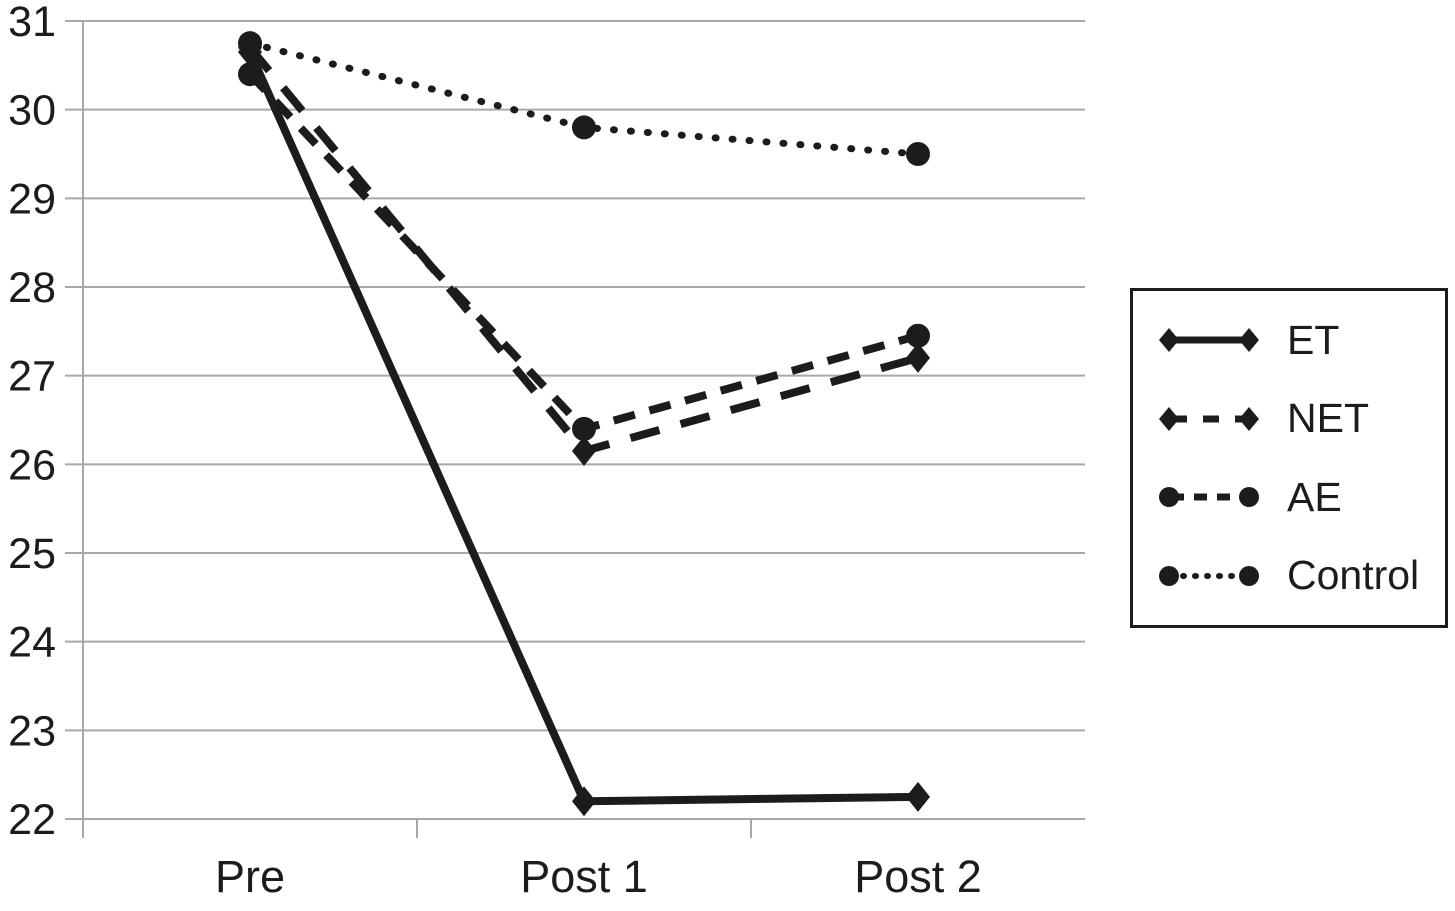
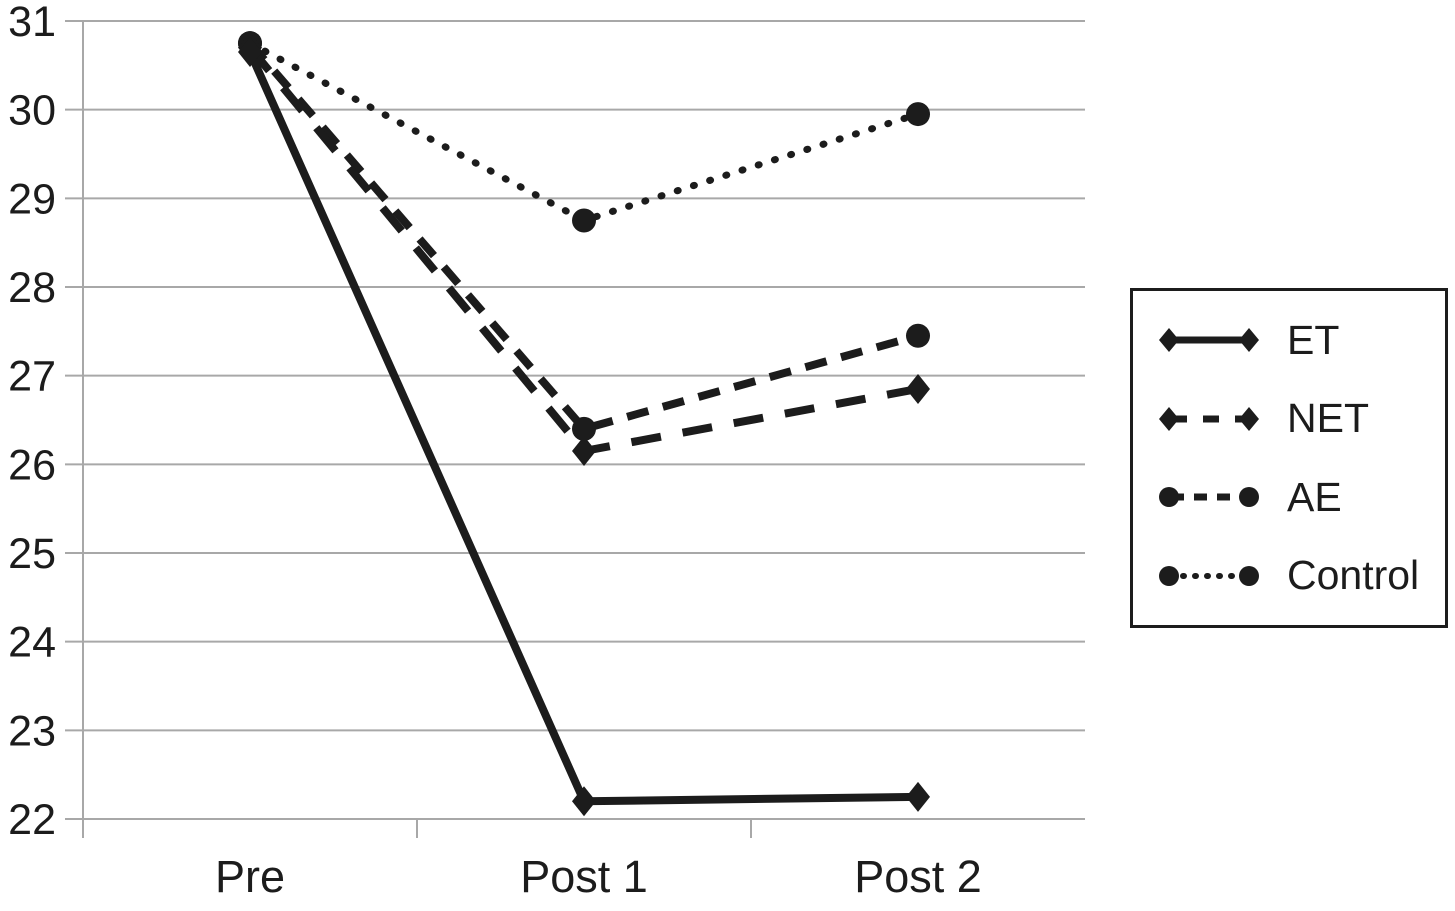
AE/Pre: 30.4 -> 30.8
Control/Post 1: 29.8 -> 28.8
NET/Post 2: 27.2 -> 26.9
Control/Post 2: 29.5 -> 29.9
